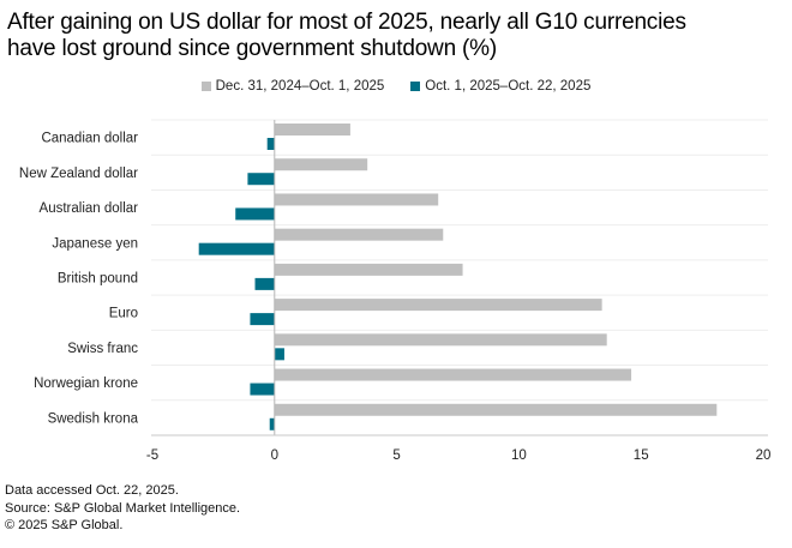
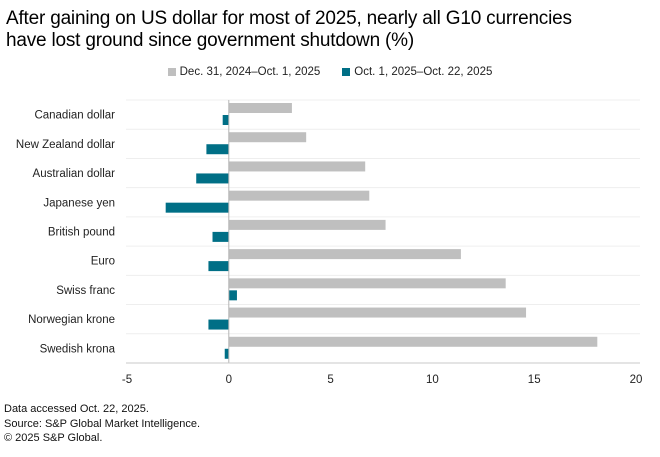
Dec. 31, 2024–Oct. 1, 2025/Euro: 13.4 -> 11.4
